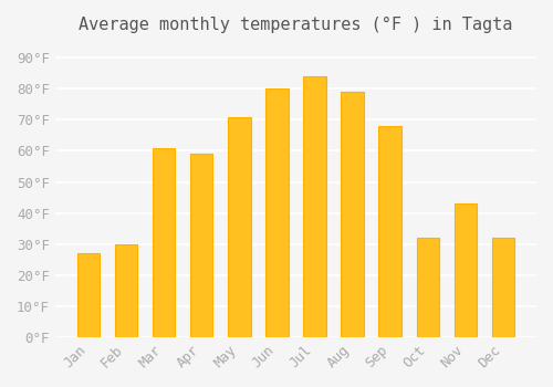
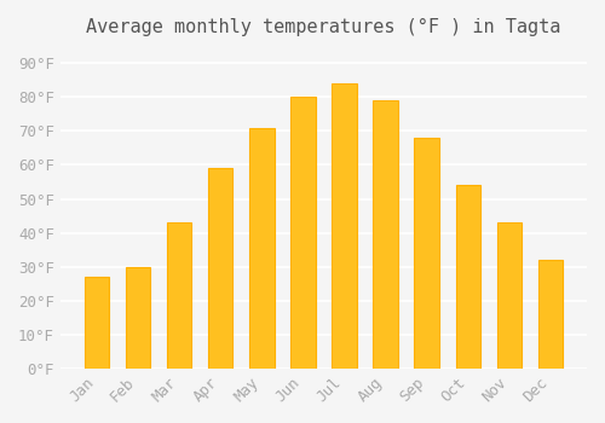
Mar: 61°F -> 43°F
Oct: 32°F -> 54°F
